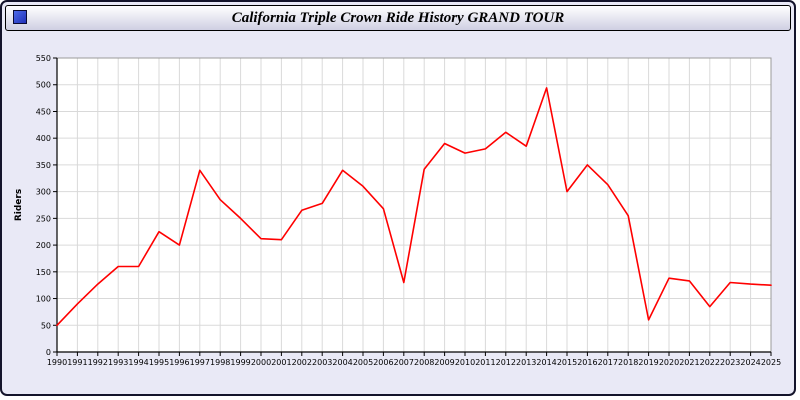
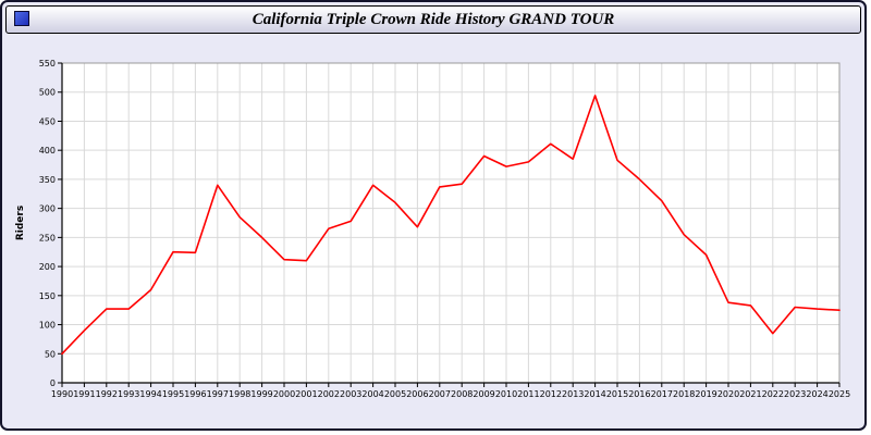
1993: 160 -> 130
1996: 200 -> 220
2007: 130 -> 340
2015: 300 -> 380
2019: 60 -> 220
